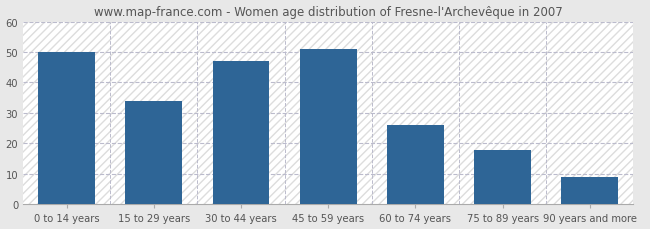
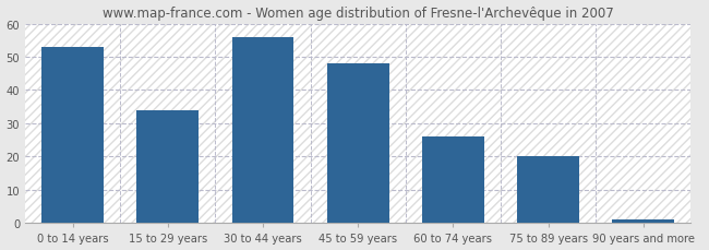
0 to 14 years: 50 -> 53
30 to 44 years: 47 -> 56
45 to 59 years: 51 -> 48
75 to 89 years: 18 -> 20
90 years and more: 9 -> 1
